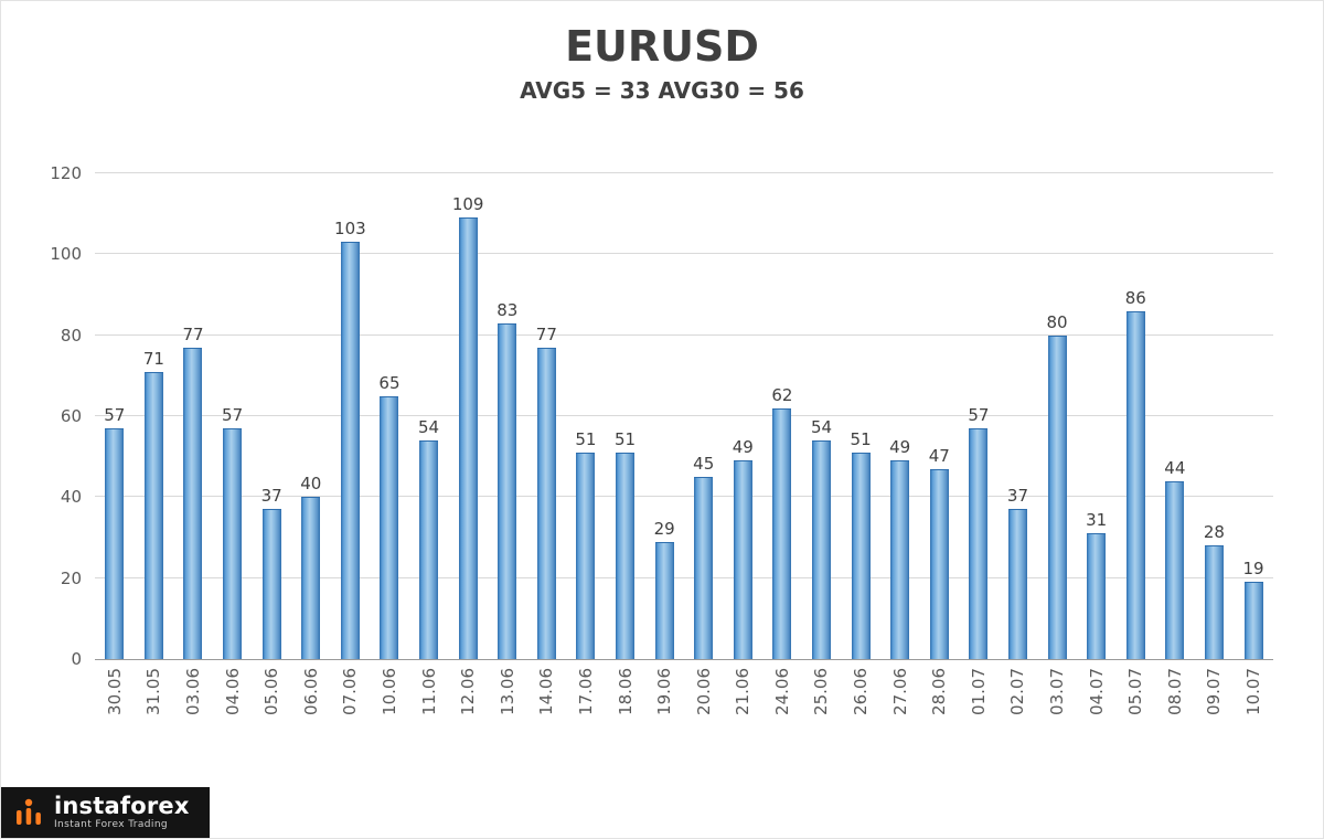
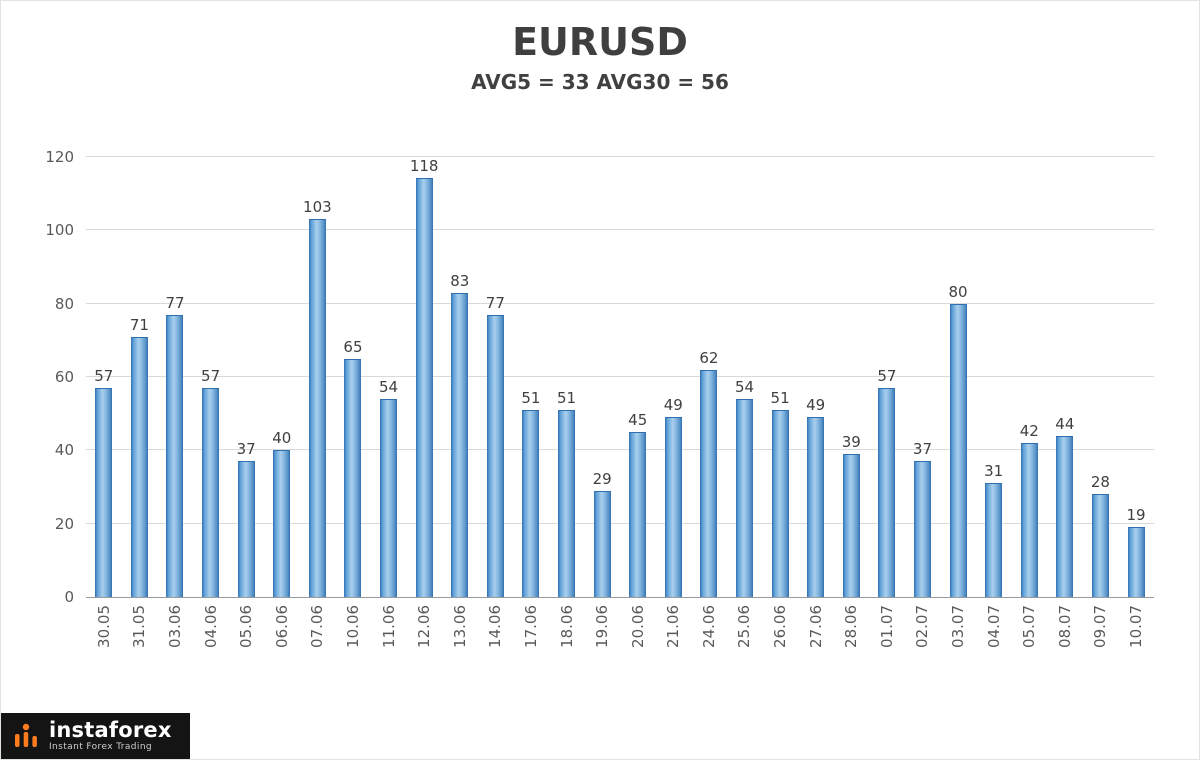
12.06: 109 -> 118
28.06: 47 -> 39
05.07: 86 -> 42
